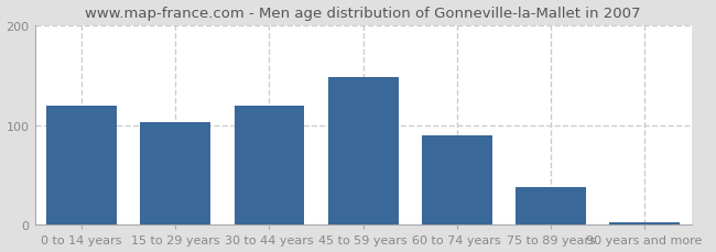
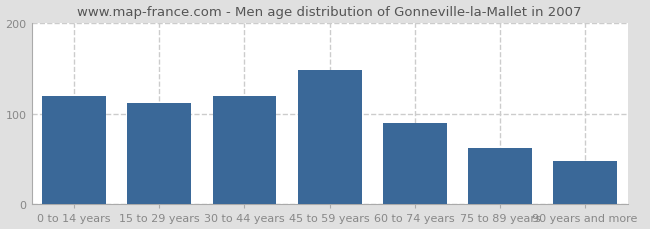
15 to 29 years: 103 -> 112
75 to 89 years: 38 -> 62
90 years and more: 3 -> 48
